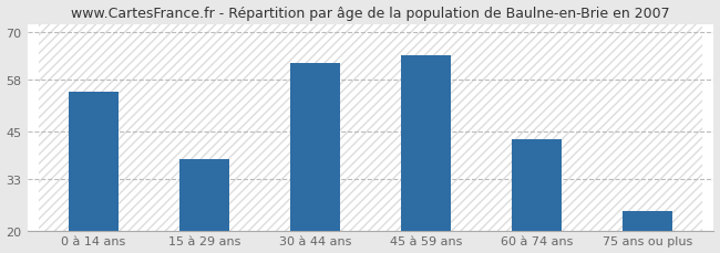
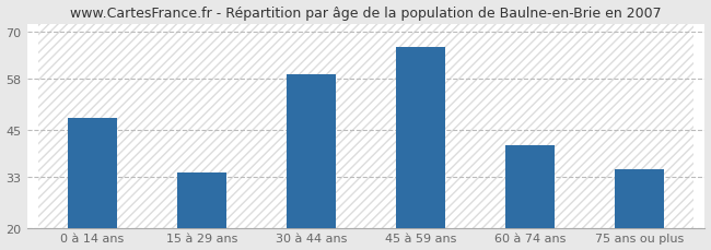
0 à 14 ans: 55 -> 48
15 à 29 ans: 38 -> 34
30 à 44 ans: 62 -> 59
45 à 59 ans: 64 -> 66
60 à 74 ans: 43 -> 41
75 ans ou plus: 25 -> 35
